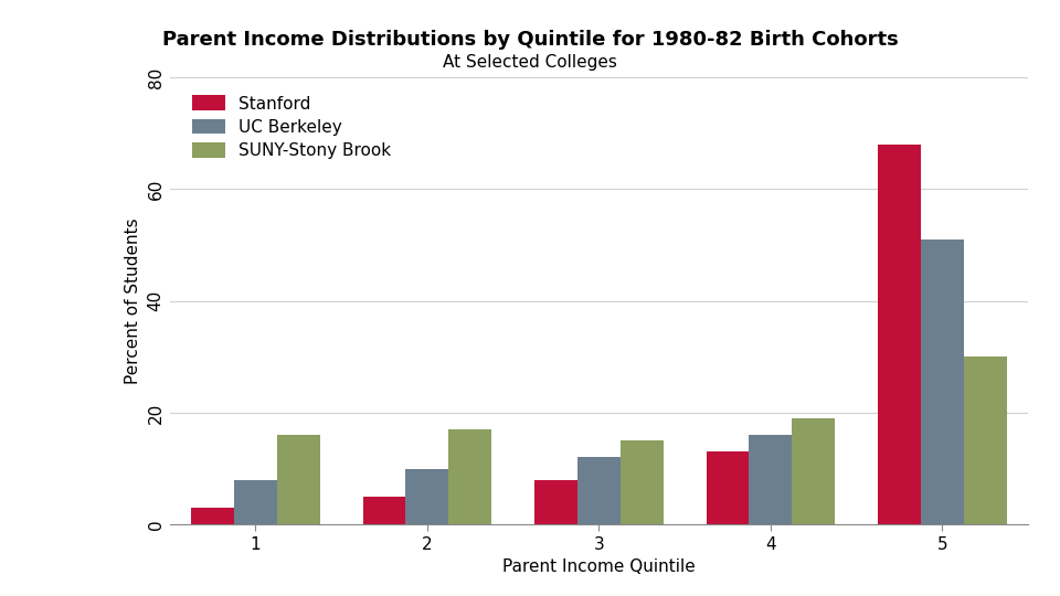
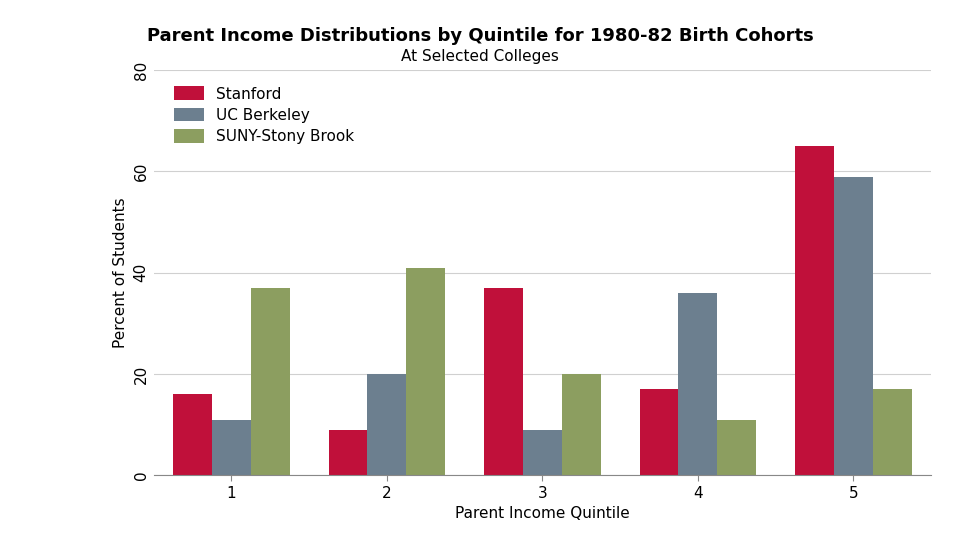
Stanford/1: 3 -> 16
UC Berkeley/1: 8 -> 11
SUNY-Stony Brook/1: 16 -> 37
Stanford/2: 5 -> 9
UC Berkeley/2: 10 -> 20
SUNY-Stony Brook/2: 17 -> 41
Stanford/3: 8 -> 37
UC Berkeley/3: 12 -> 9
SUNY-Stony Brook/3: 15 -> 20
Stanford/4: 13 -> 17
UC Berkeley/4: 16 -> 36
SUNY-Stony Brook/4: 19 -> 11
Stanford/5: 68 -> 65
UC Berkeley/5: 51 -> 59
SUNY-Stony Brook/5: 30 -> 17
